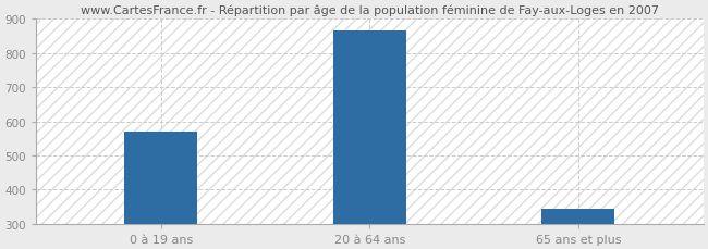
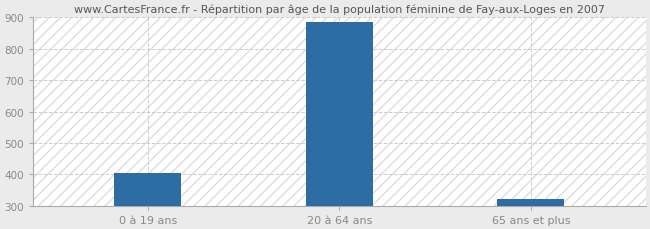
0 à 19 ans: 570 -> 403
20 à 64 ans: 865 -> 884
65 ans et plus: 345 -> 321
